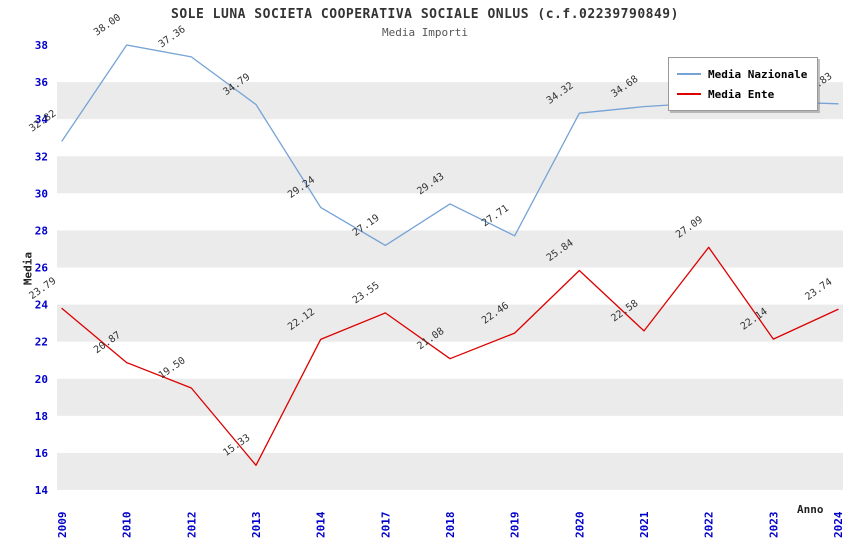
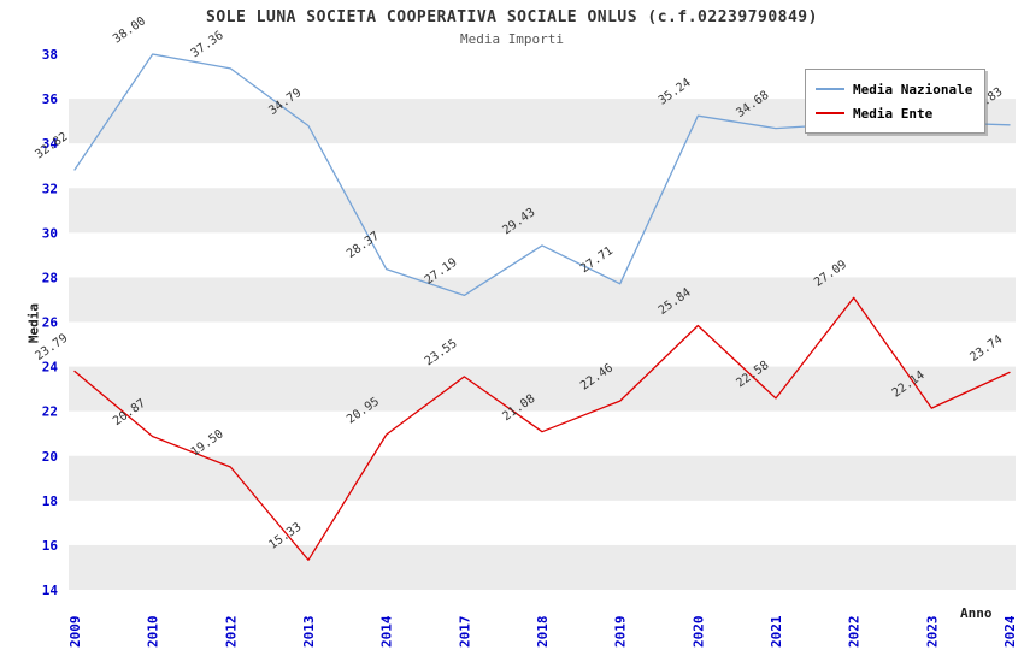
Media Nazionale/2014: 29.24 -> 28.37
Media Ente/2014: 22.12 -> 20.95
Media Nazionale/2020: 34.32 -> 35.24
